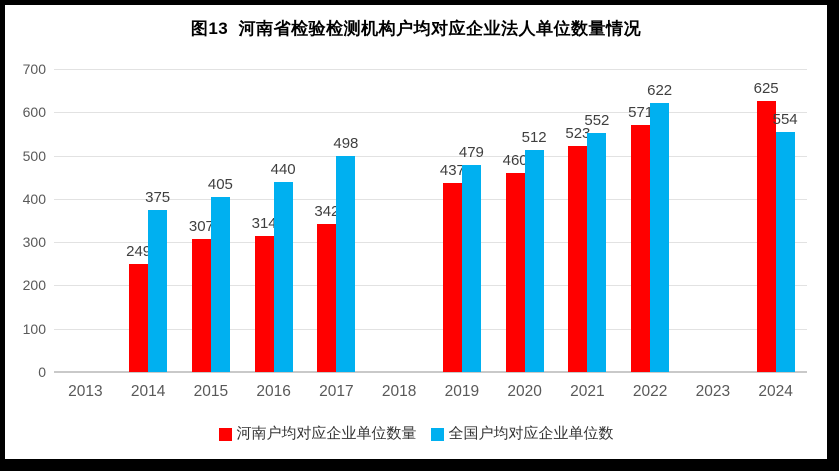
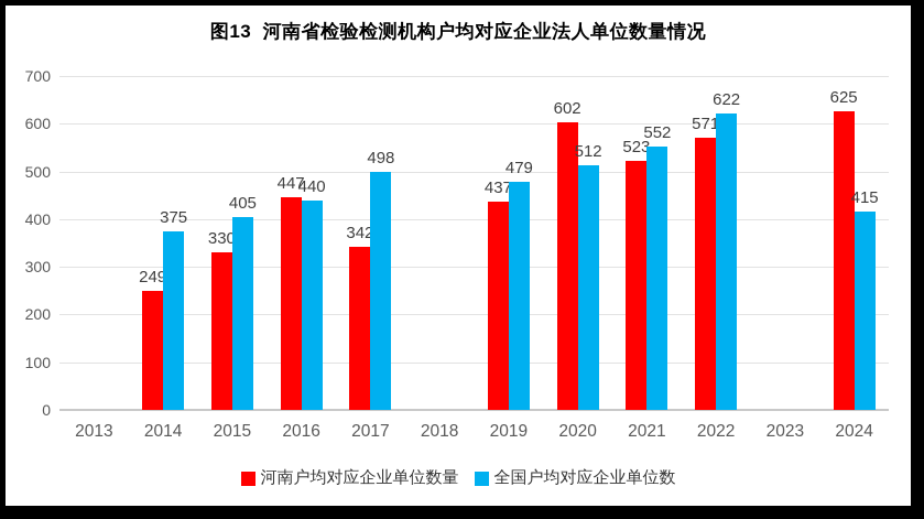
河南户均对应企业单位数量/2015: 307 -> 330
河南户均对应企业单位数量/2016: 314 -> 447
河南户均对应企业单位数量/2020: 460 -> 602
全国户均对应企业单位数/2024: 554 -> 415
